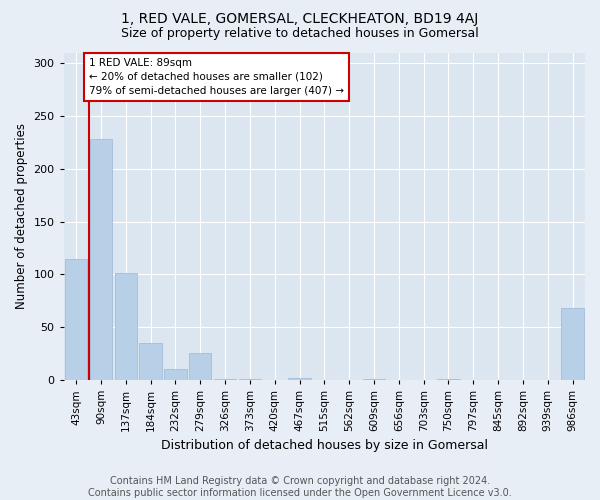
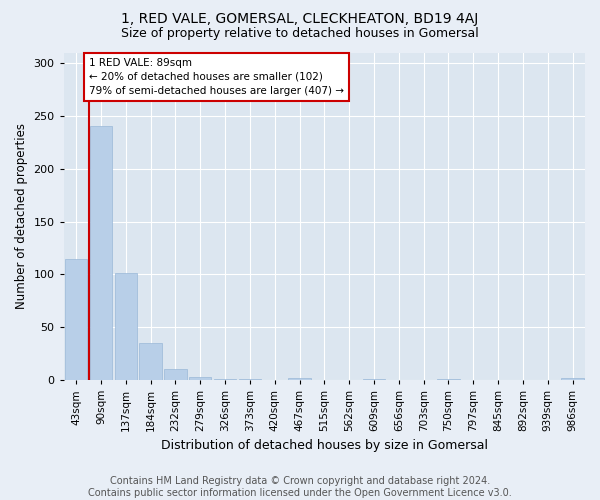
90sqm: 228 -> 240
279sqm: 26 -> 3
986sqm: 68 -> 2
